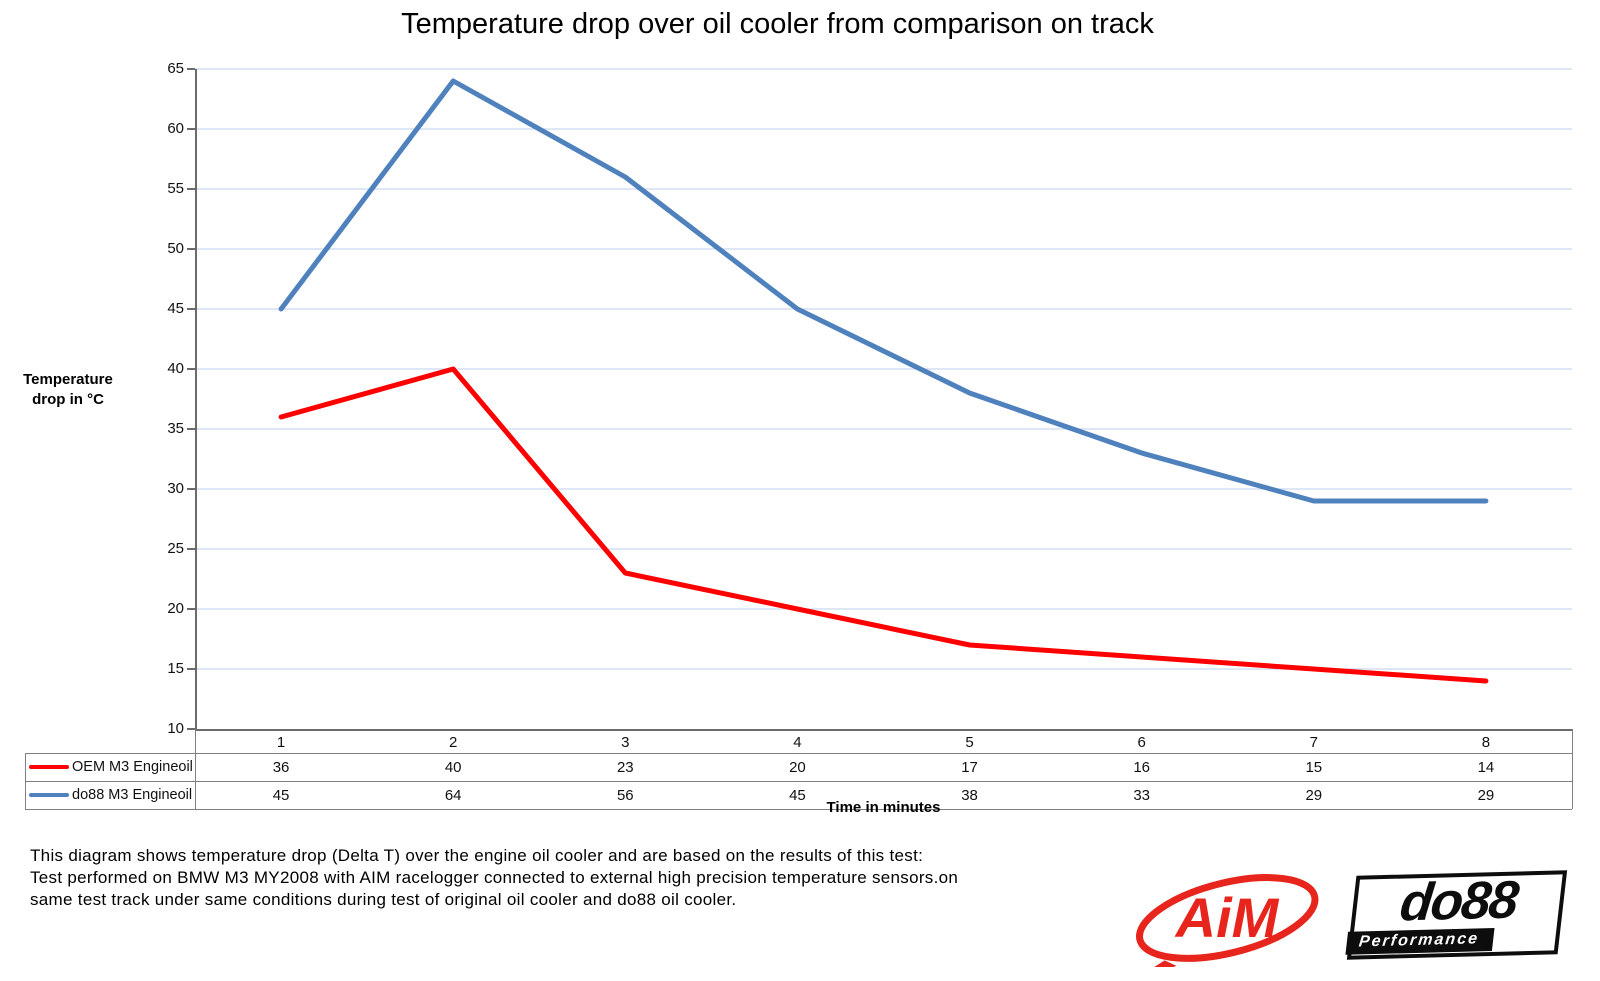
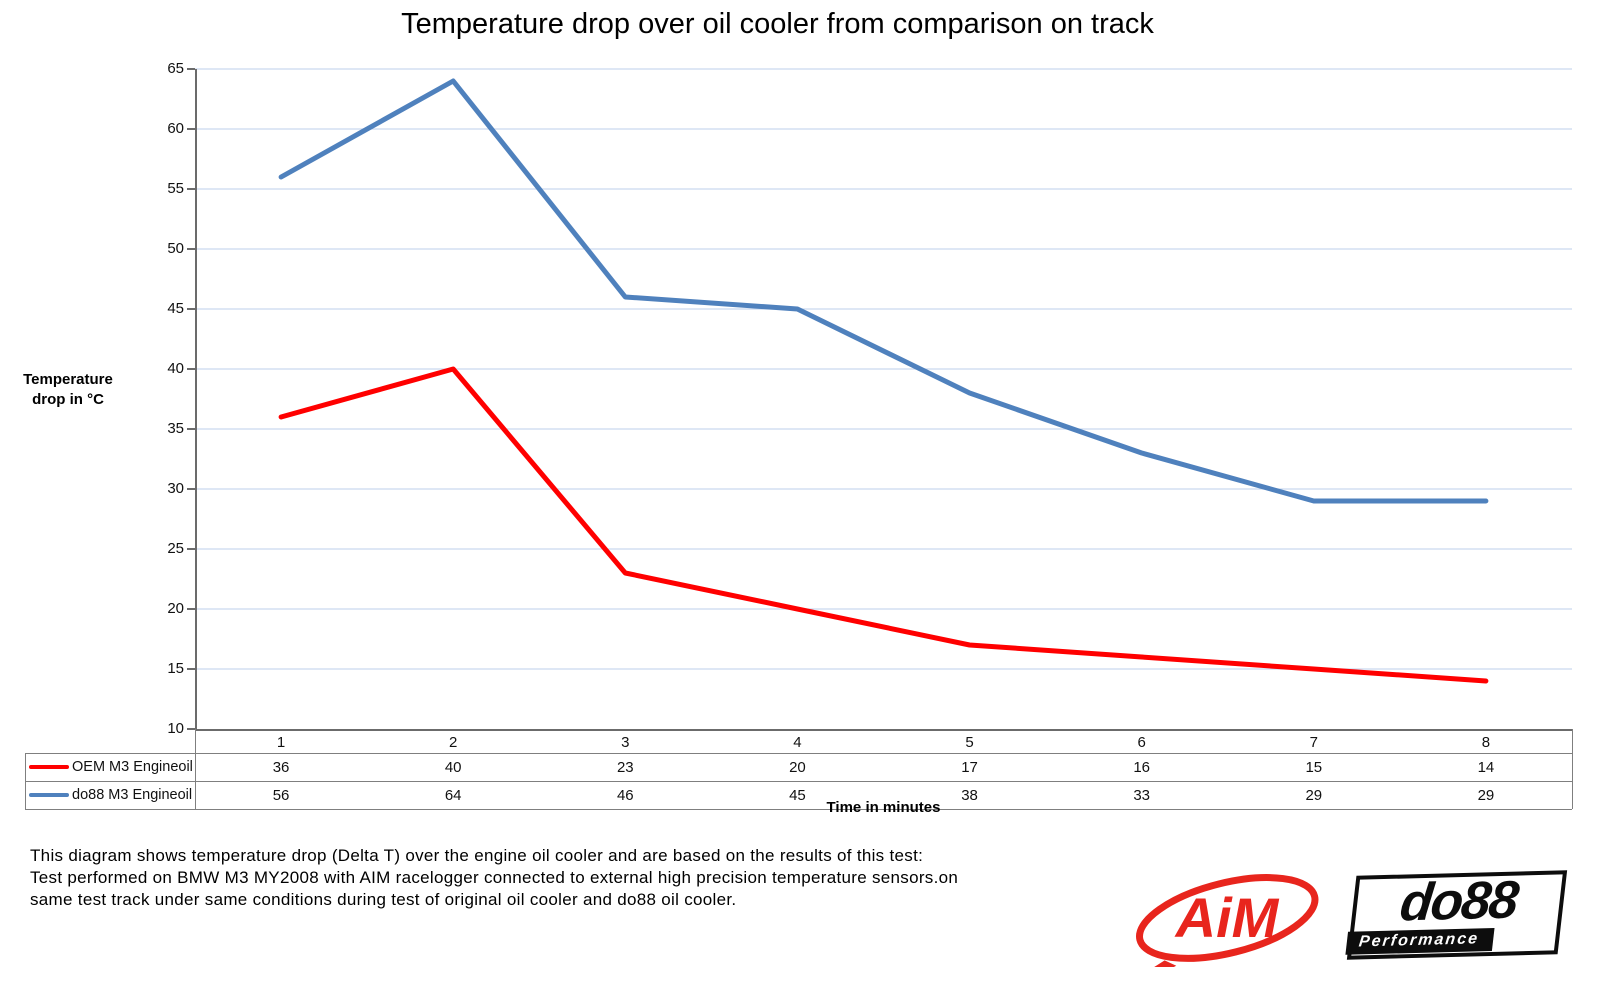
do88 M3 Engineoil/1: 45 -> 56
do88 M3 Engineoil/3: 56 -> 46
